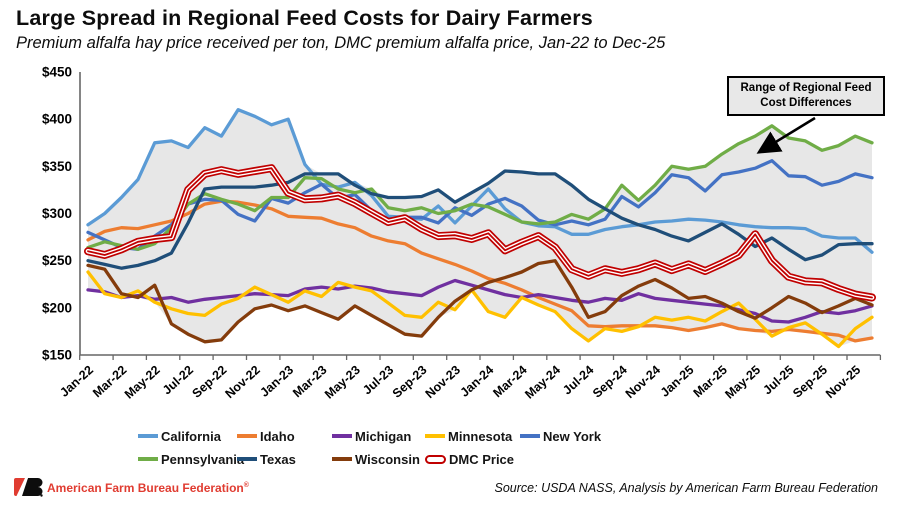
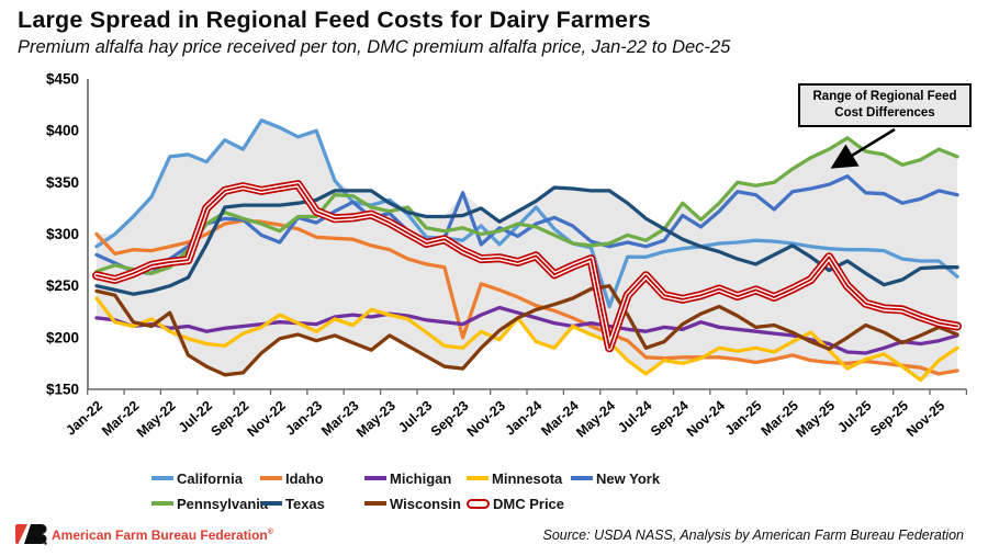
Idaho/Jan-22: $270 -> $300
Idaho/Sep-23: $260 -> $200
New York/Sep-23: $300 -> $340
California/May-24: $290 -> $230
DMC Price/May-24: $260 -> $190
DMC Price/Jul-24: $230 -> $260
